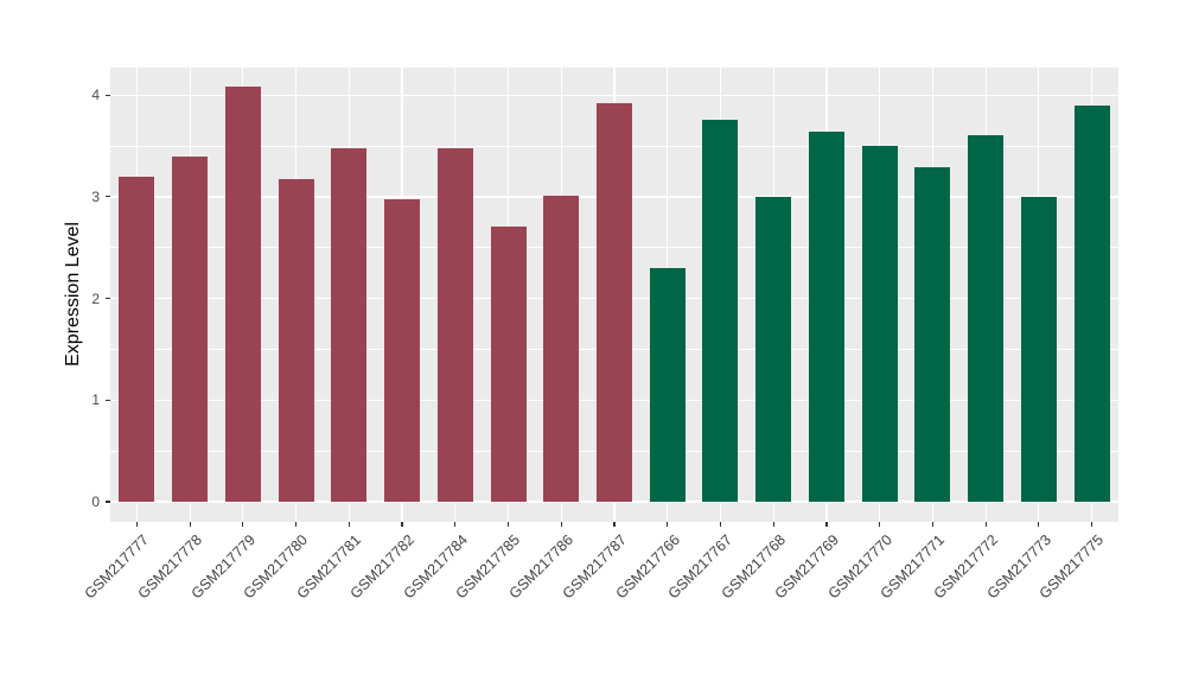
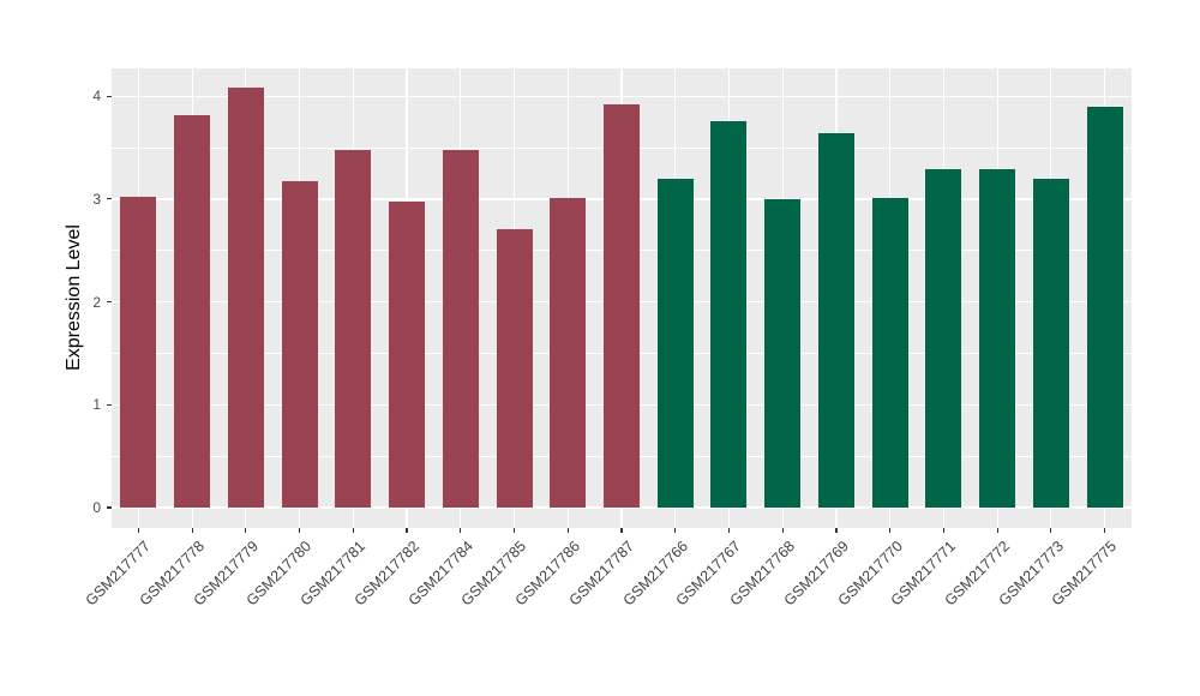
GSM217777: 3.2 -> 3.0
GSM217778: 3.4 -> 3.8
GSM217766: 2.3 -> 3.2
GSM217770: 3.5 -> 3.0
GSM217772: 3.6 -> 3.3
GSM217773: 3.0 -> 3.2
